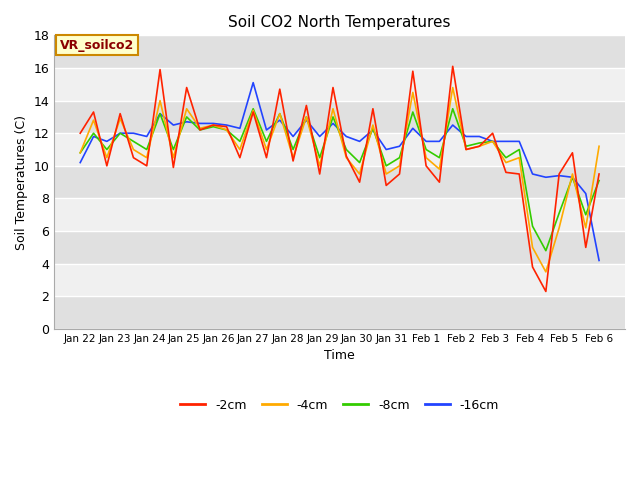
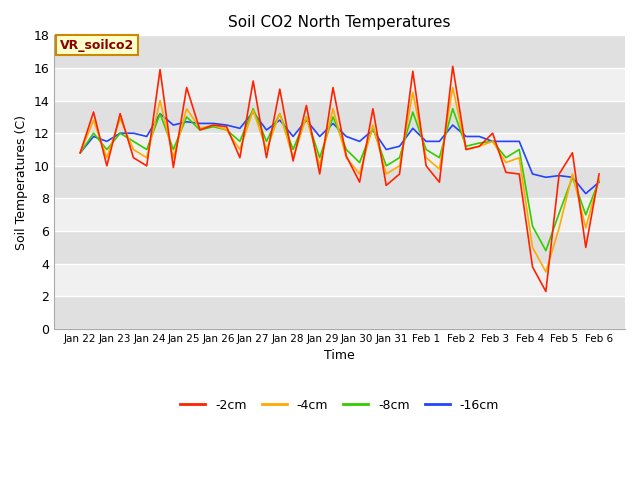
-2cm/Jan 22: 12.0 -> 10.8
-16cm/Jan 22: 10.2 -> 10.8
-2cm/Jan 27: 13.3 -> 15.2
-16cm/Jan 27: 15.1 -> 13.3
-4cm/Feb 6: 11.2 -> 9.2
-16cm/Feb 6: 4.2 -> 9.0
